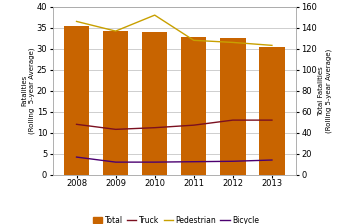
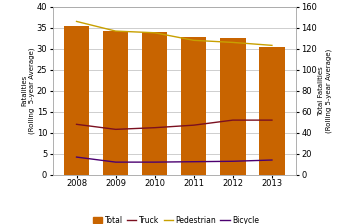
Pedestrian/2010: 38.0 -> 33.8
